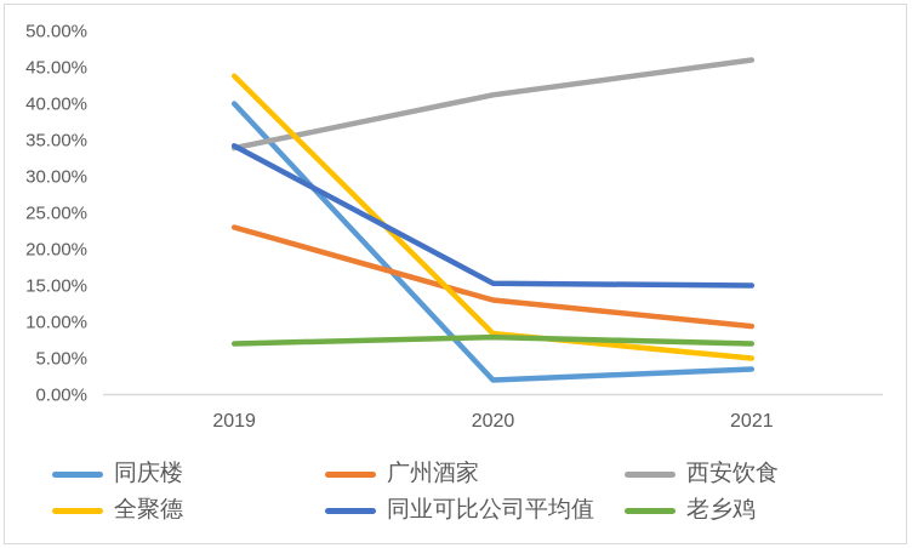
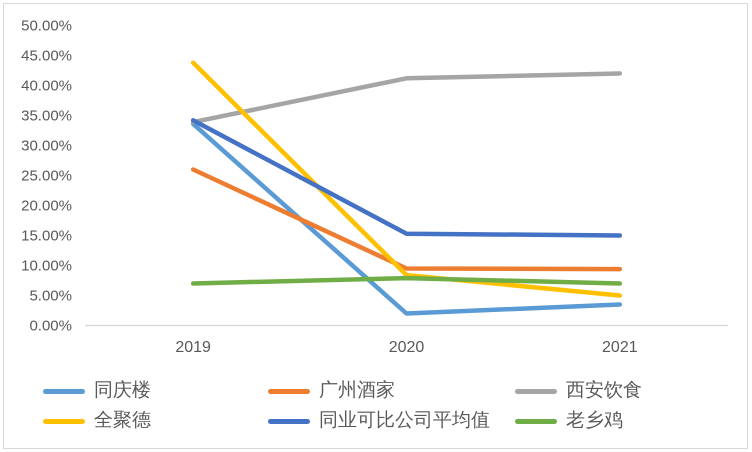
同庆楼/2019: 40% -> 34%
广州酒家/2019: 23% -> 26%
广州酒家/2020: 13% -> 10%
西安饮食/2021: 46% -> 42%
